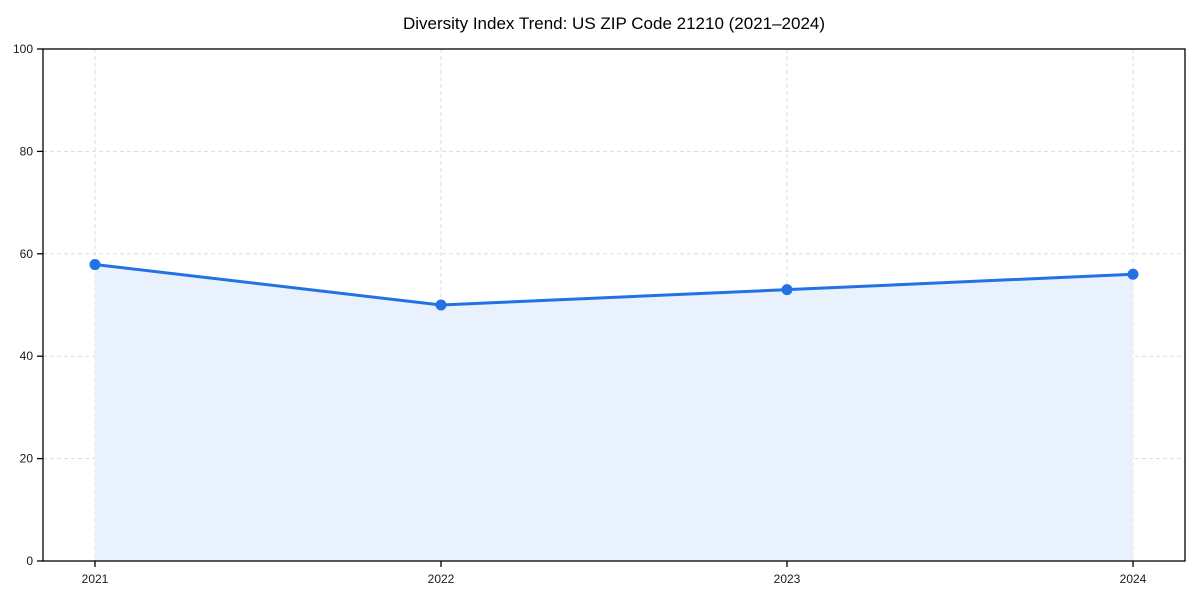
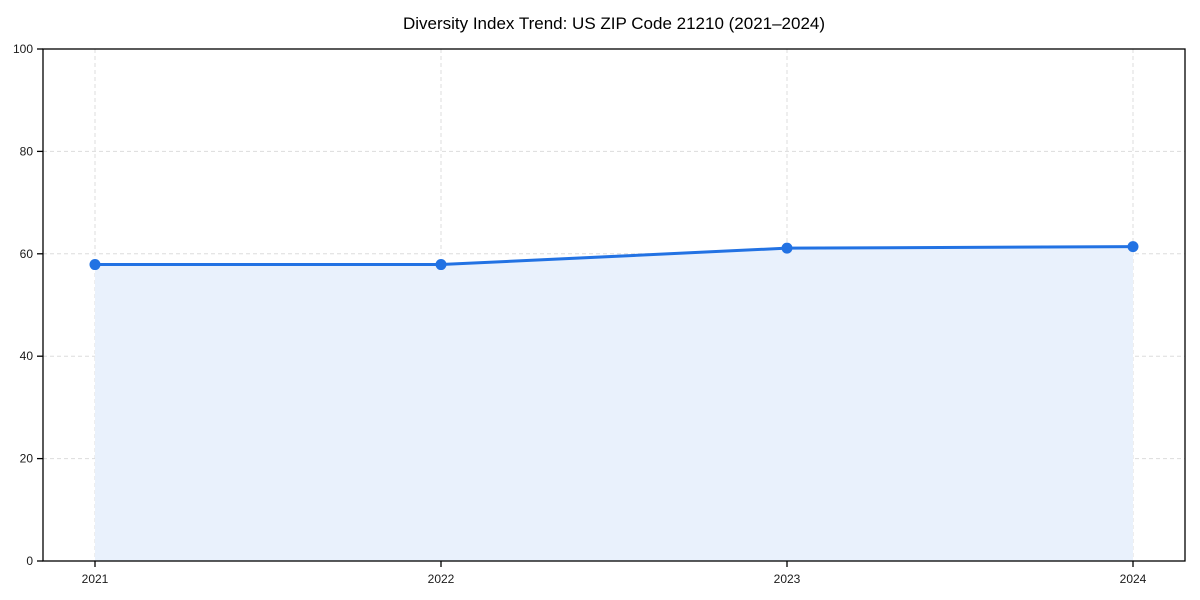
2022: 50 -> 58
2023: 53 -> 61
2024: 56 -> 61
